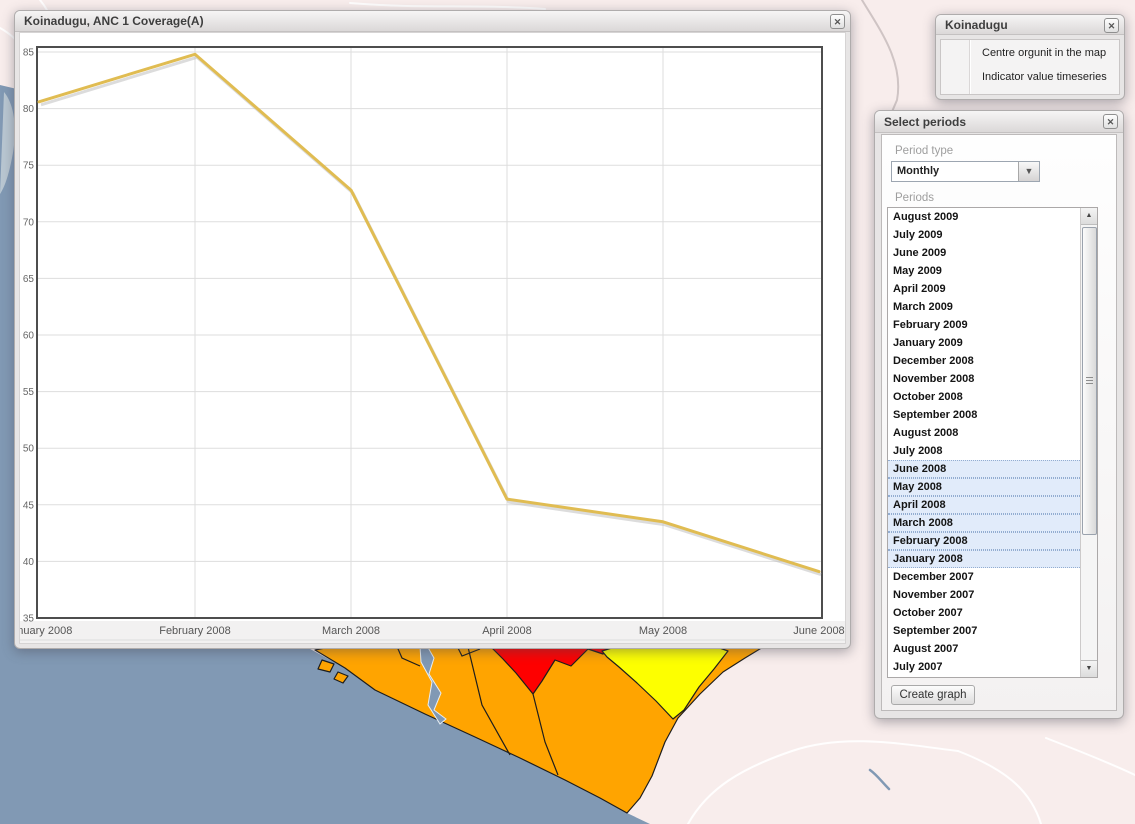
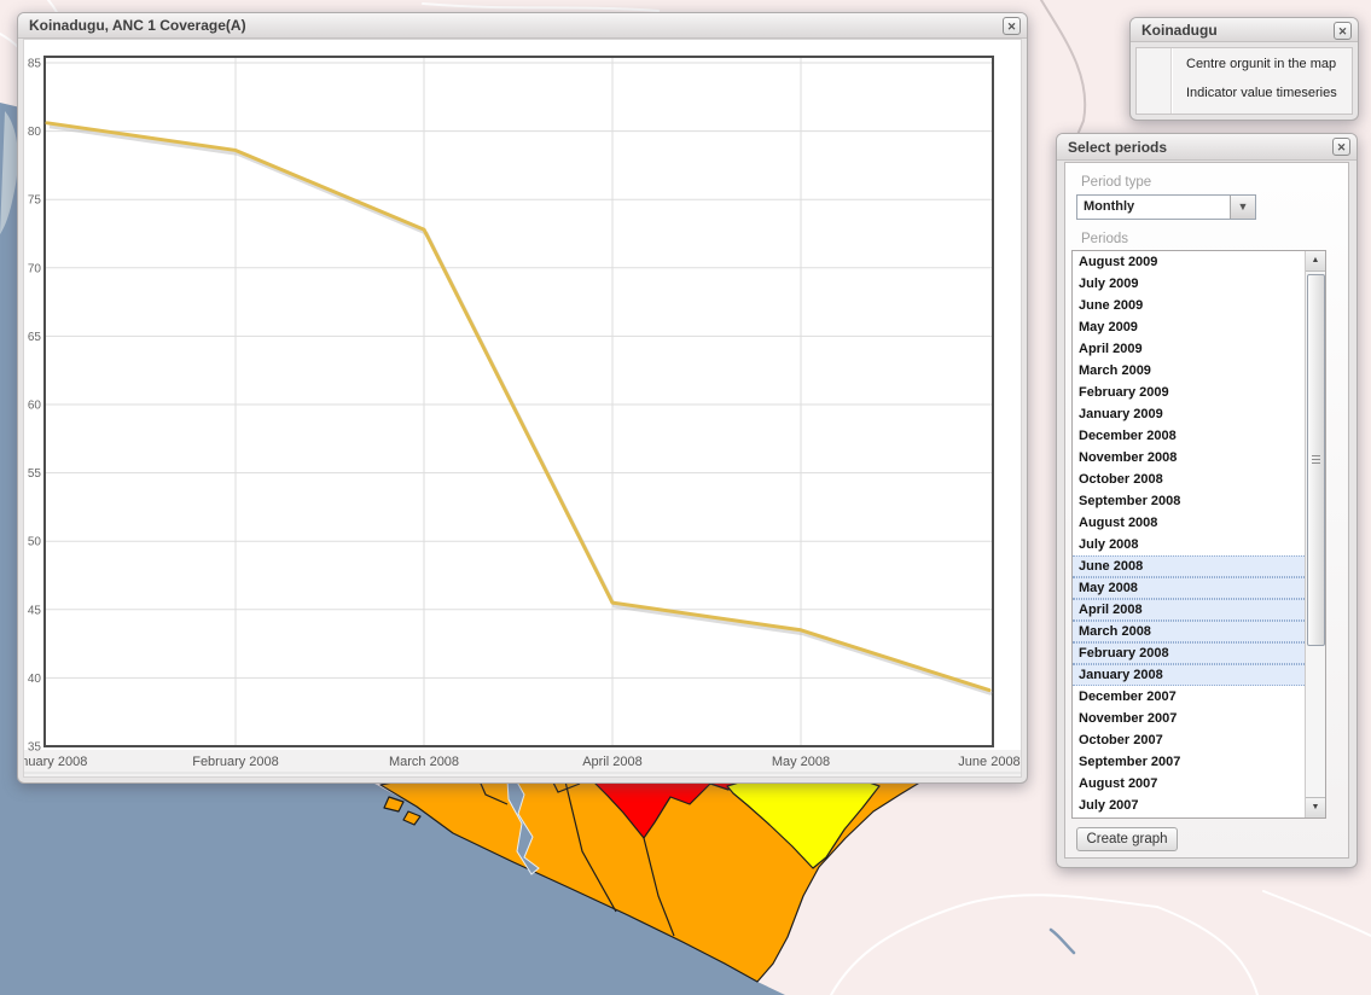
February 2008: 84.8 -> 78.6
